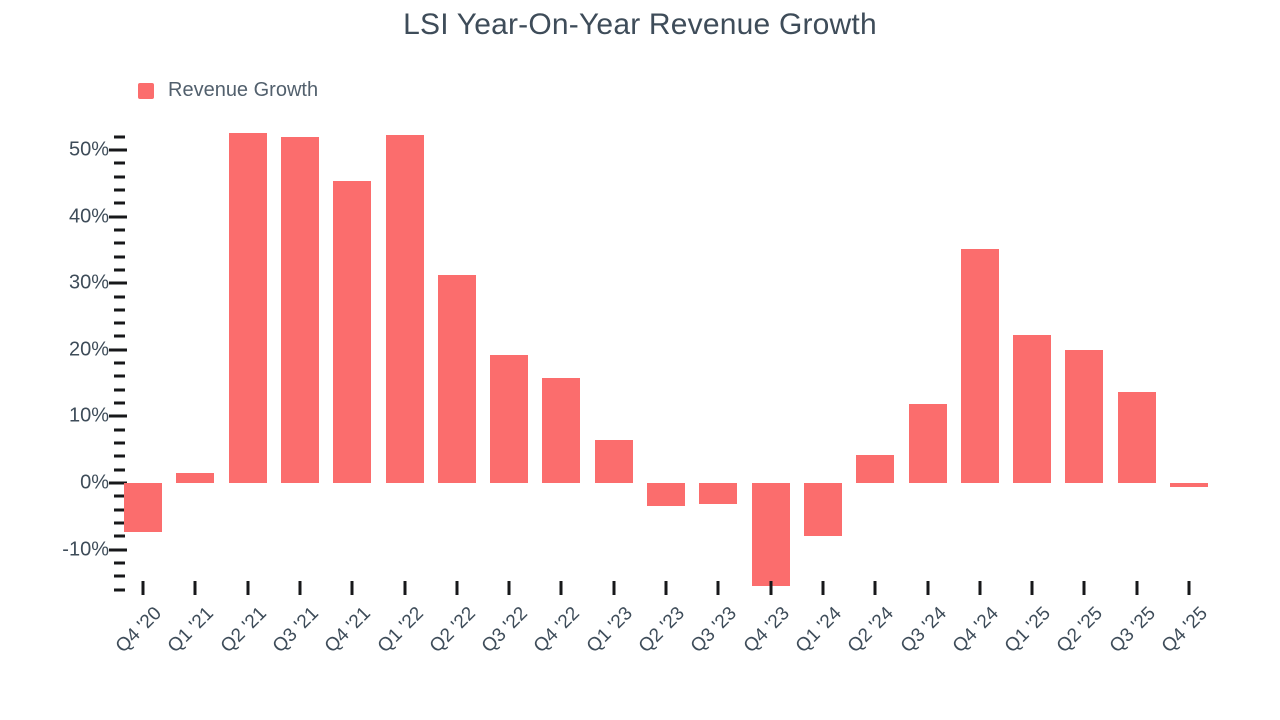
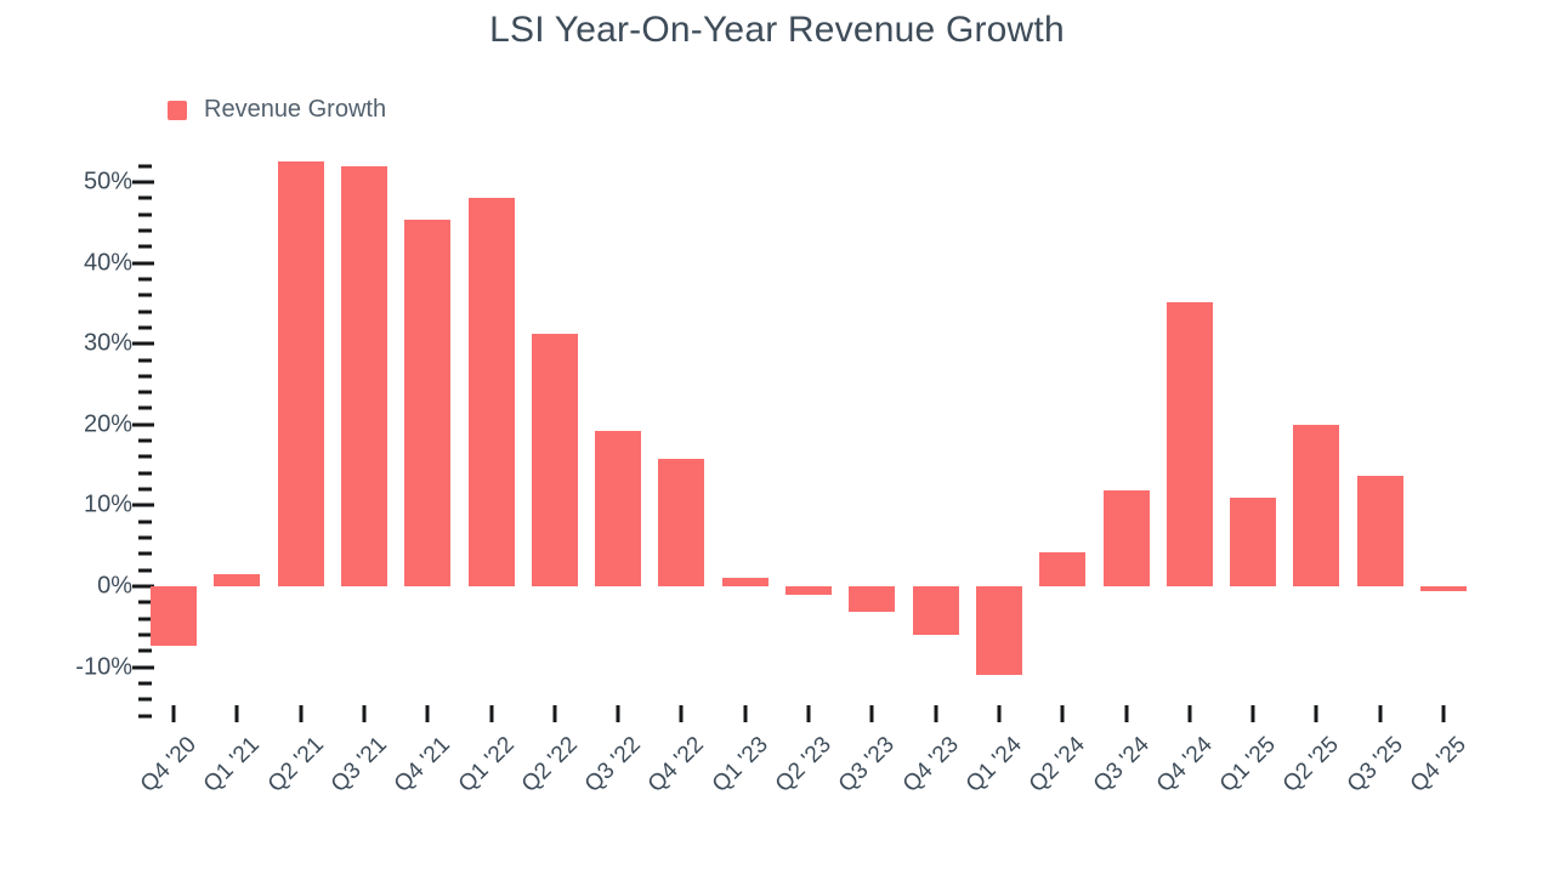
Q1 '22: 52% -> 48%
Q1 '23: 6% -> 1%
Q2 '23: -4% -> -1%
Q4 '23: -16% -> -6%
Q1 '24: -8% -> -11%
Q1 '25: 22% -> 11%
